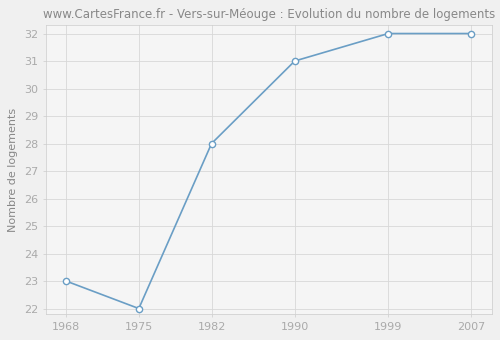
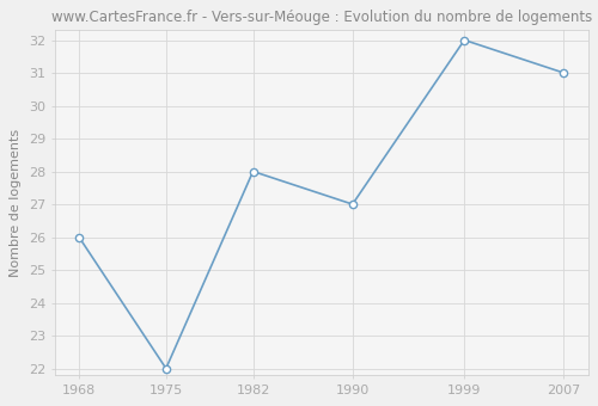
1968: 23 -> 26
1990: 31 -> 27
2007: 32 -> 31
